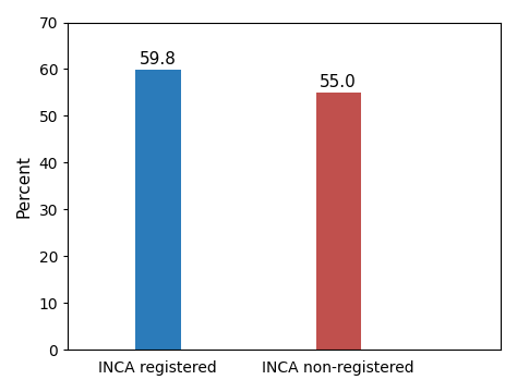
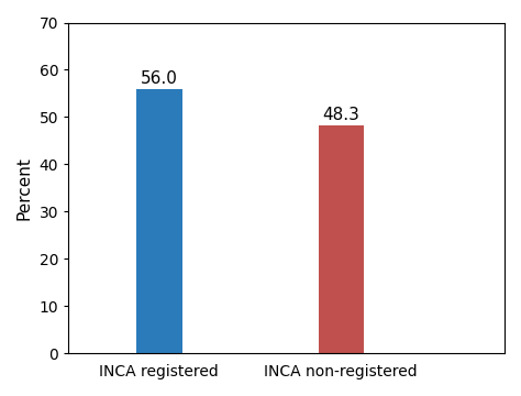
INCA registered: 59.8 -> 56.0
INCA non-registered: 55.0 -> 48.3
